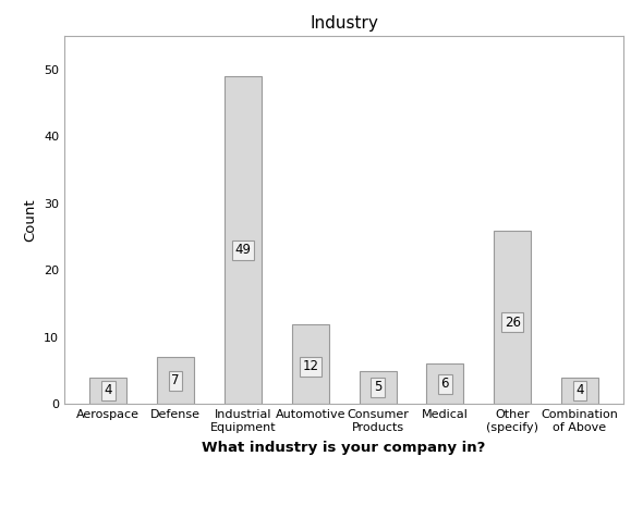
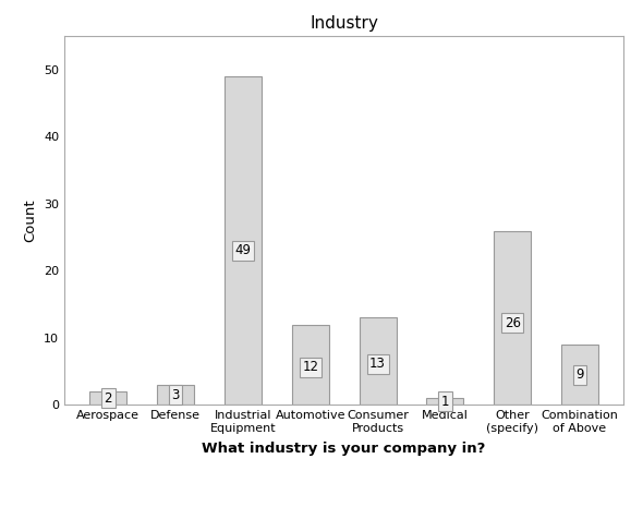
Aerospace: 4 -> 2
Defense: 7 -> 3
Consumer Products: 5 -> 13
Medical: 6 -> 1
Combination of Above: 4 -> 9
